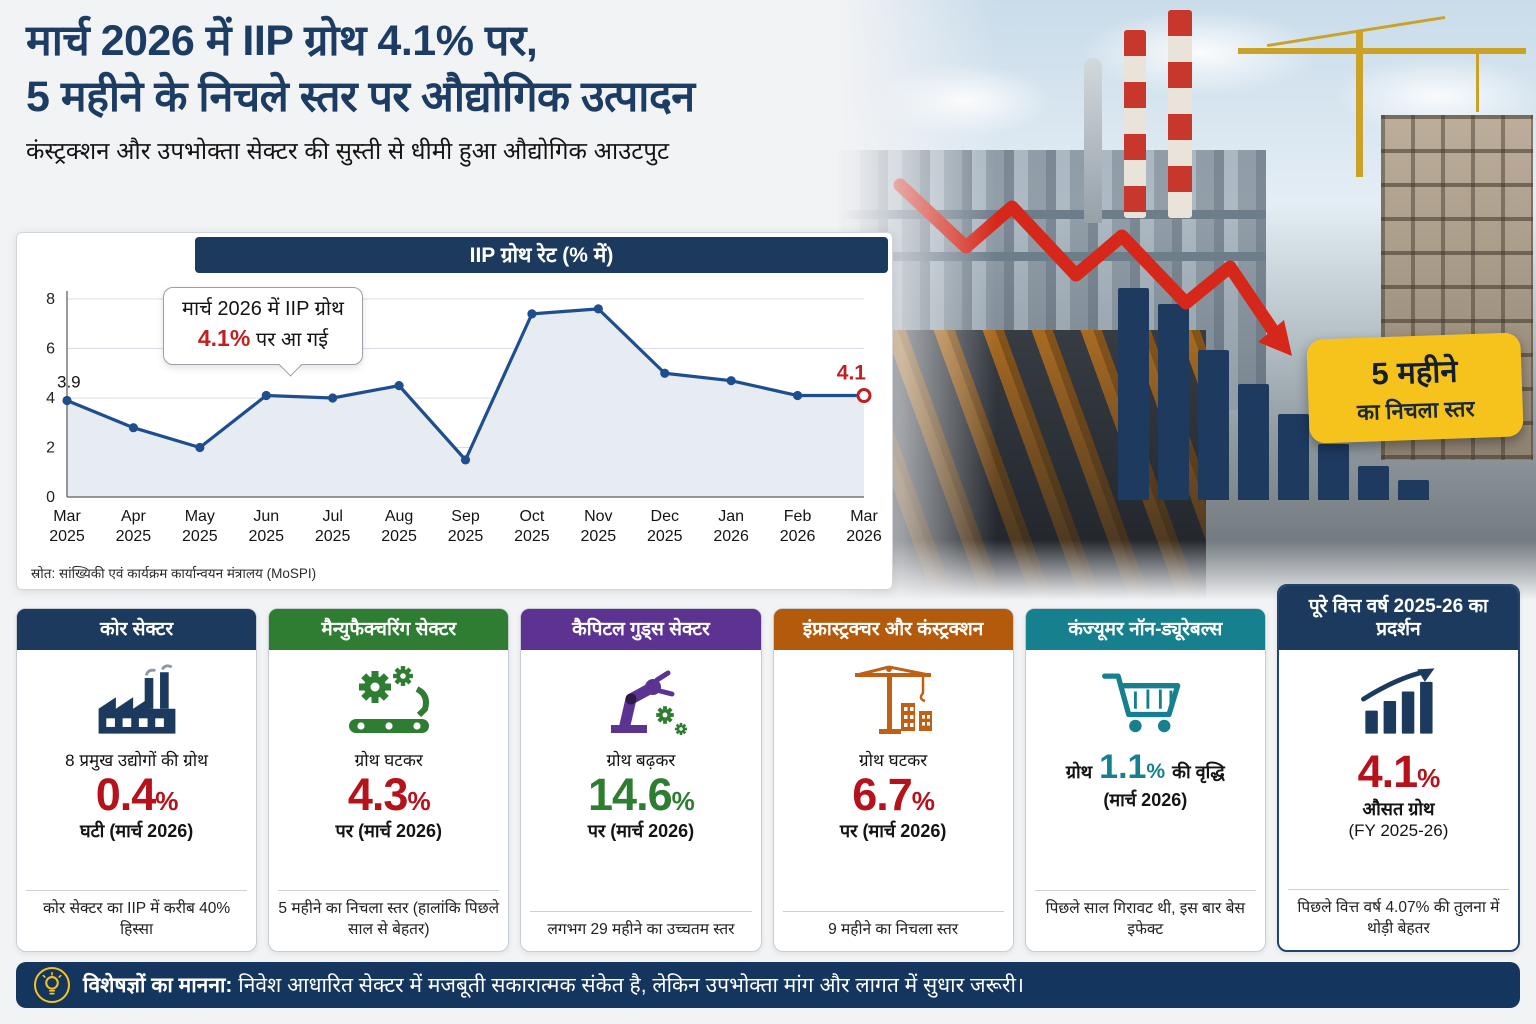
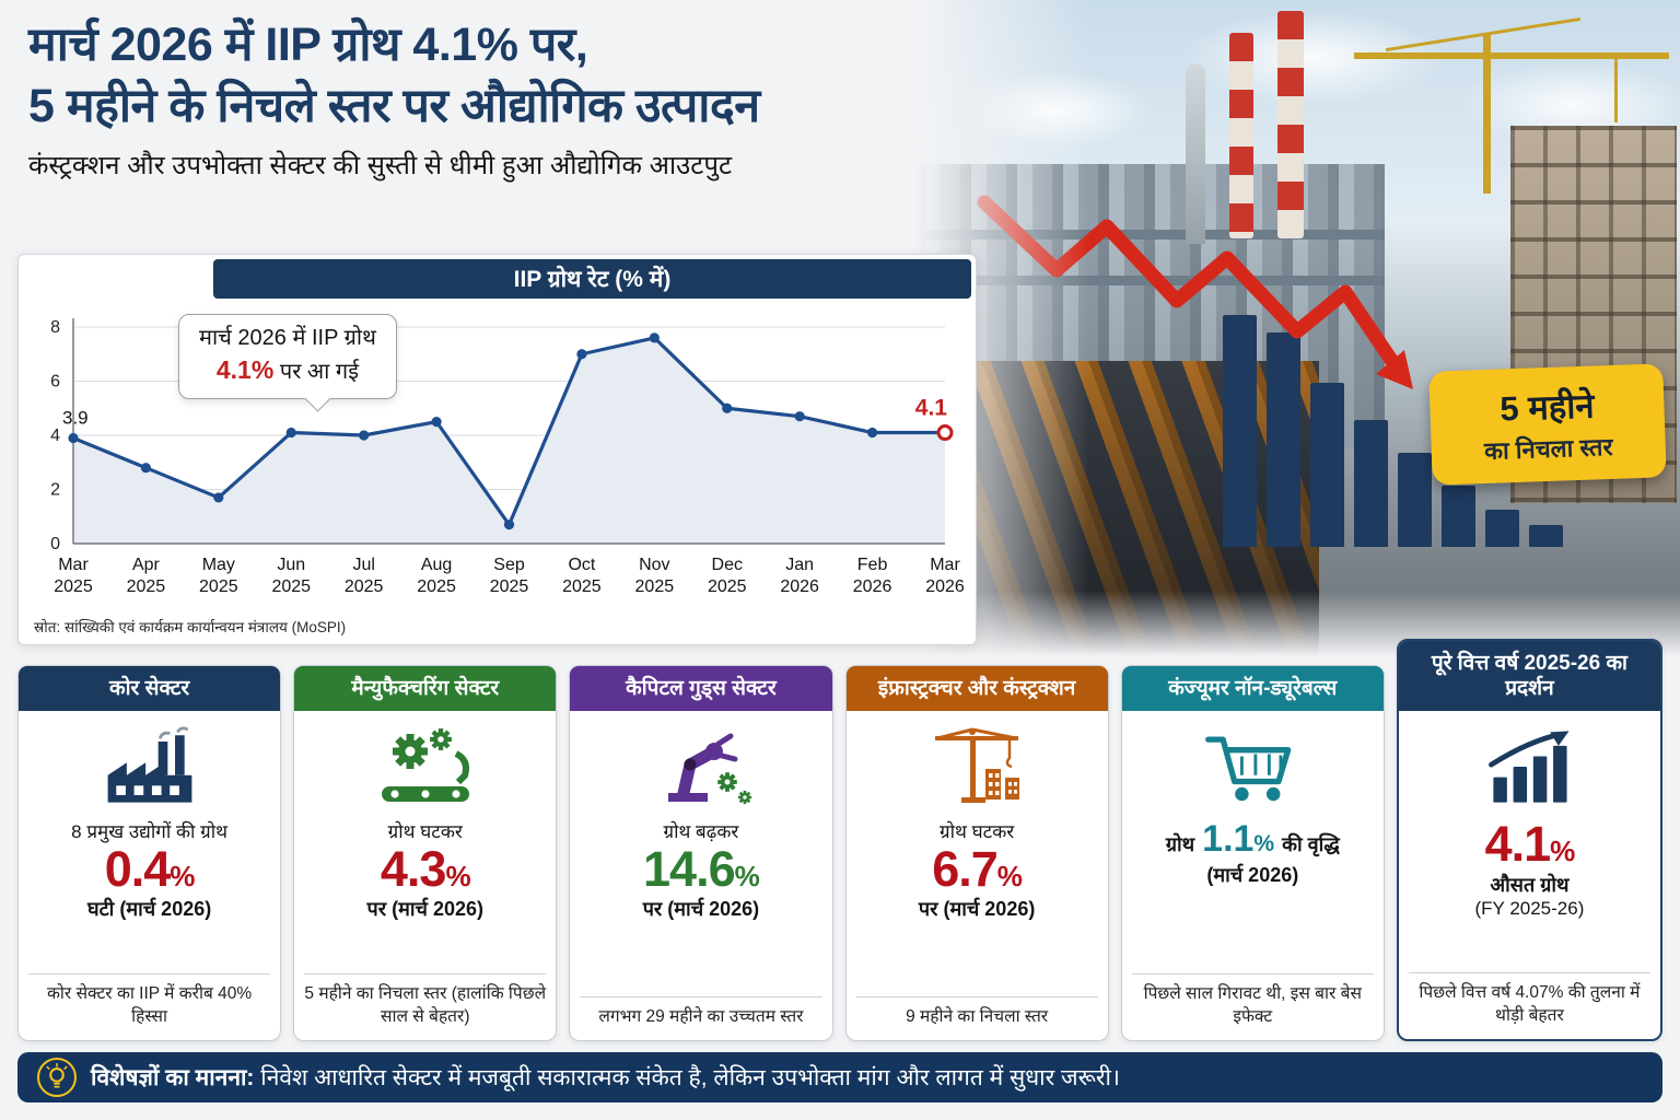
May 2025: 2.0 -> 1.7
Sep 2025: 1.5 -> 0.7
Oct 2025: 7.4 -> 7.0
